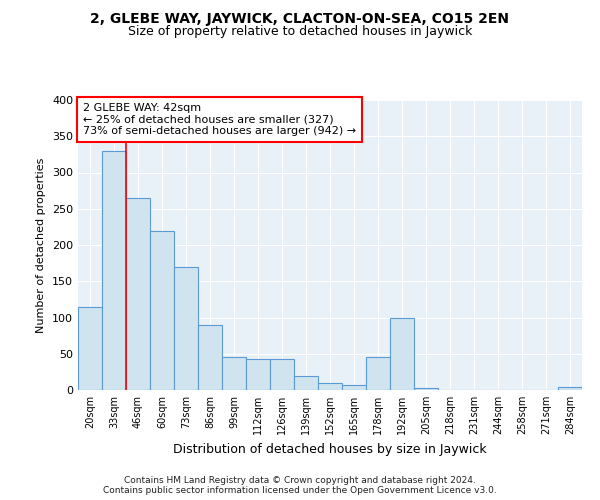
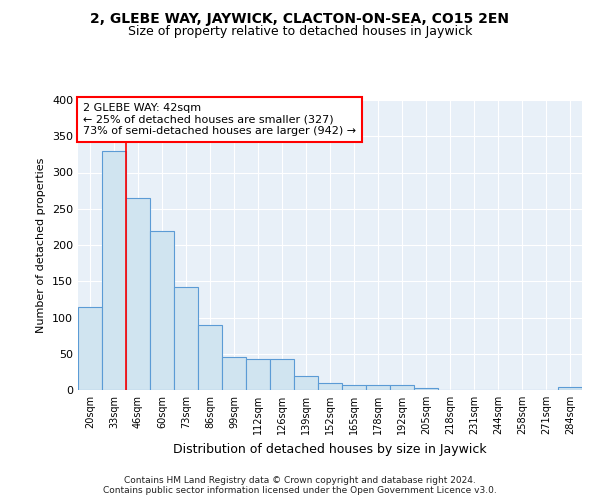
73sqm: 170 -> 142
178sqm: 46 -> 7
192sqm: 100 -> 7
